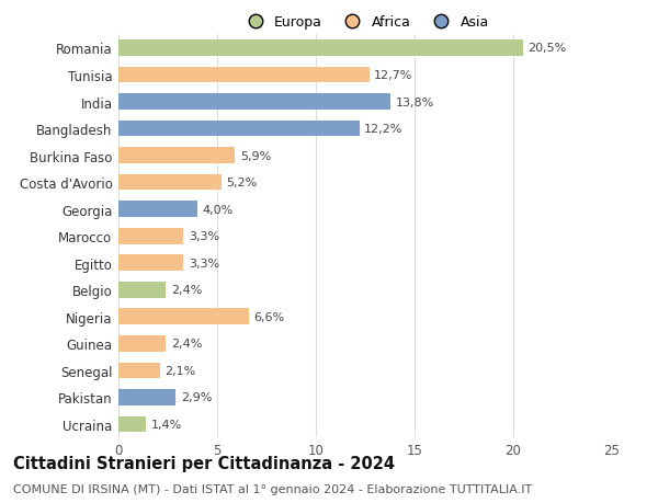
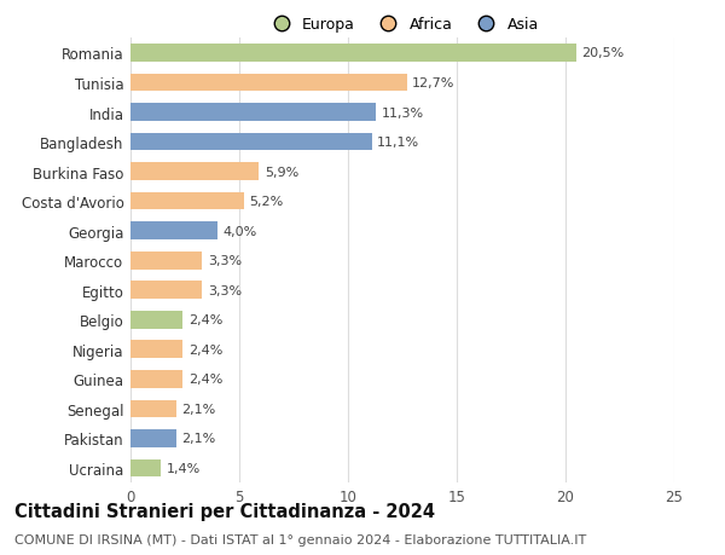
India: 13,8% -> 11,3%
Bangladesh: 12,2% -> 11,1%
Nigeria: 6,6% -> 2,4%
Pakistan: 2,9% -> 2,1%
